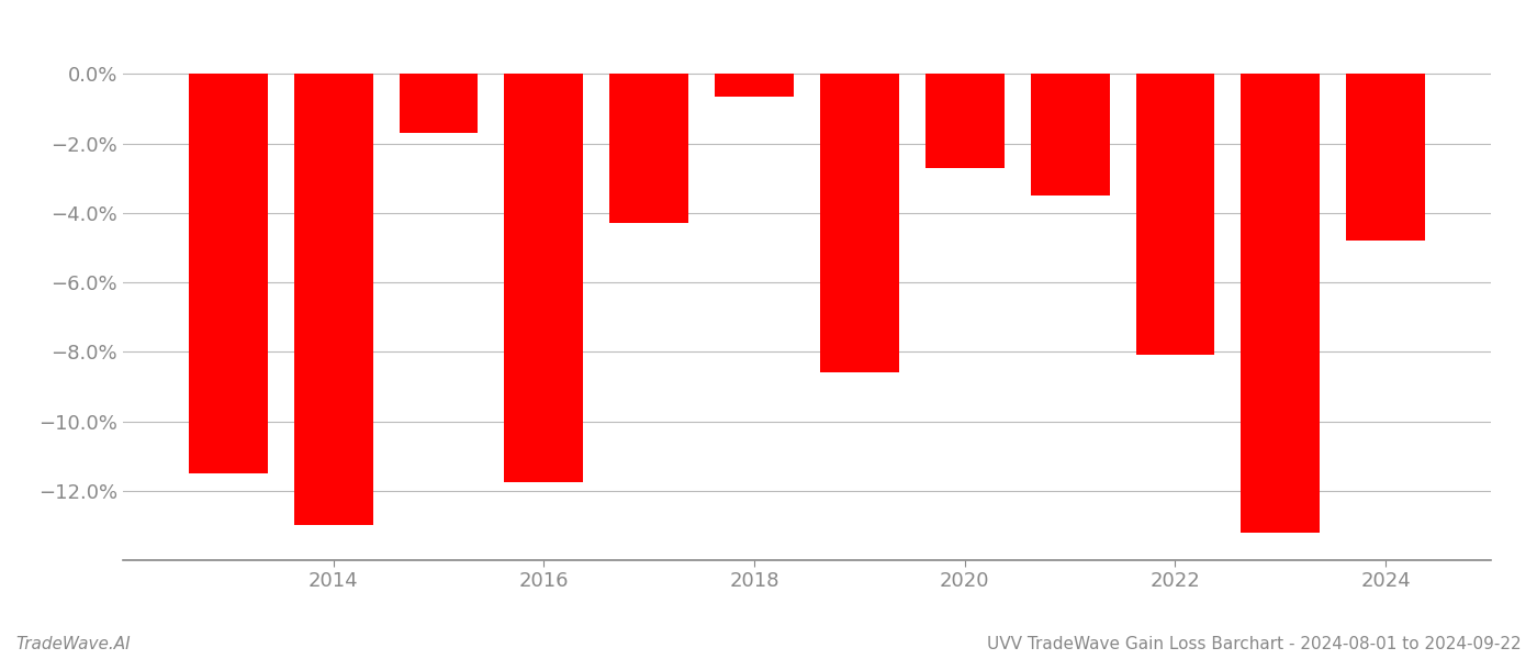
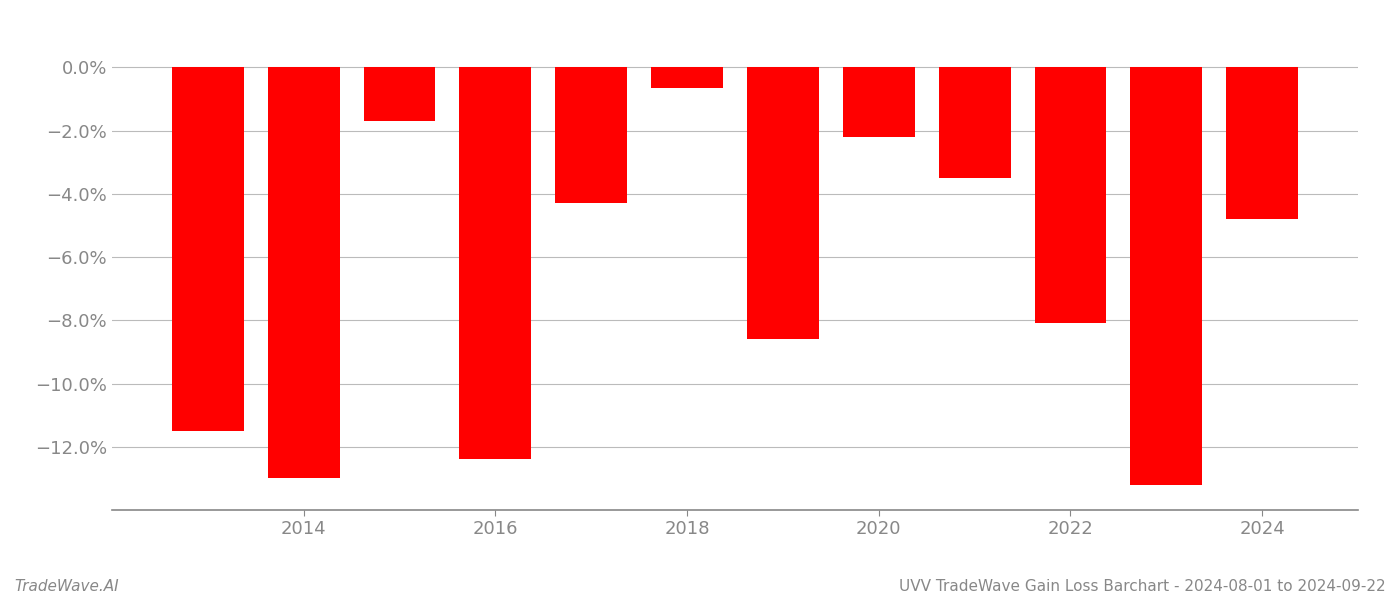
2016: -11.75% -> -12.40%
2020: -2.70% -> -2.20%
